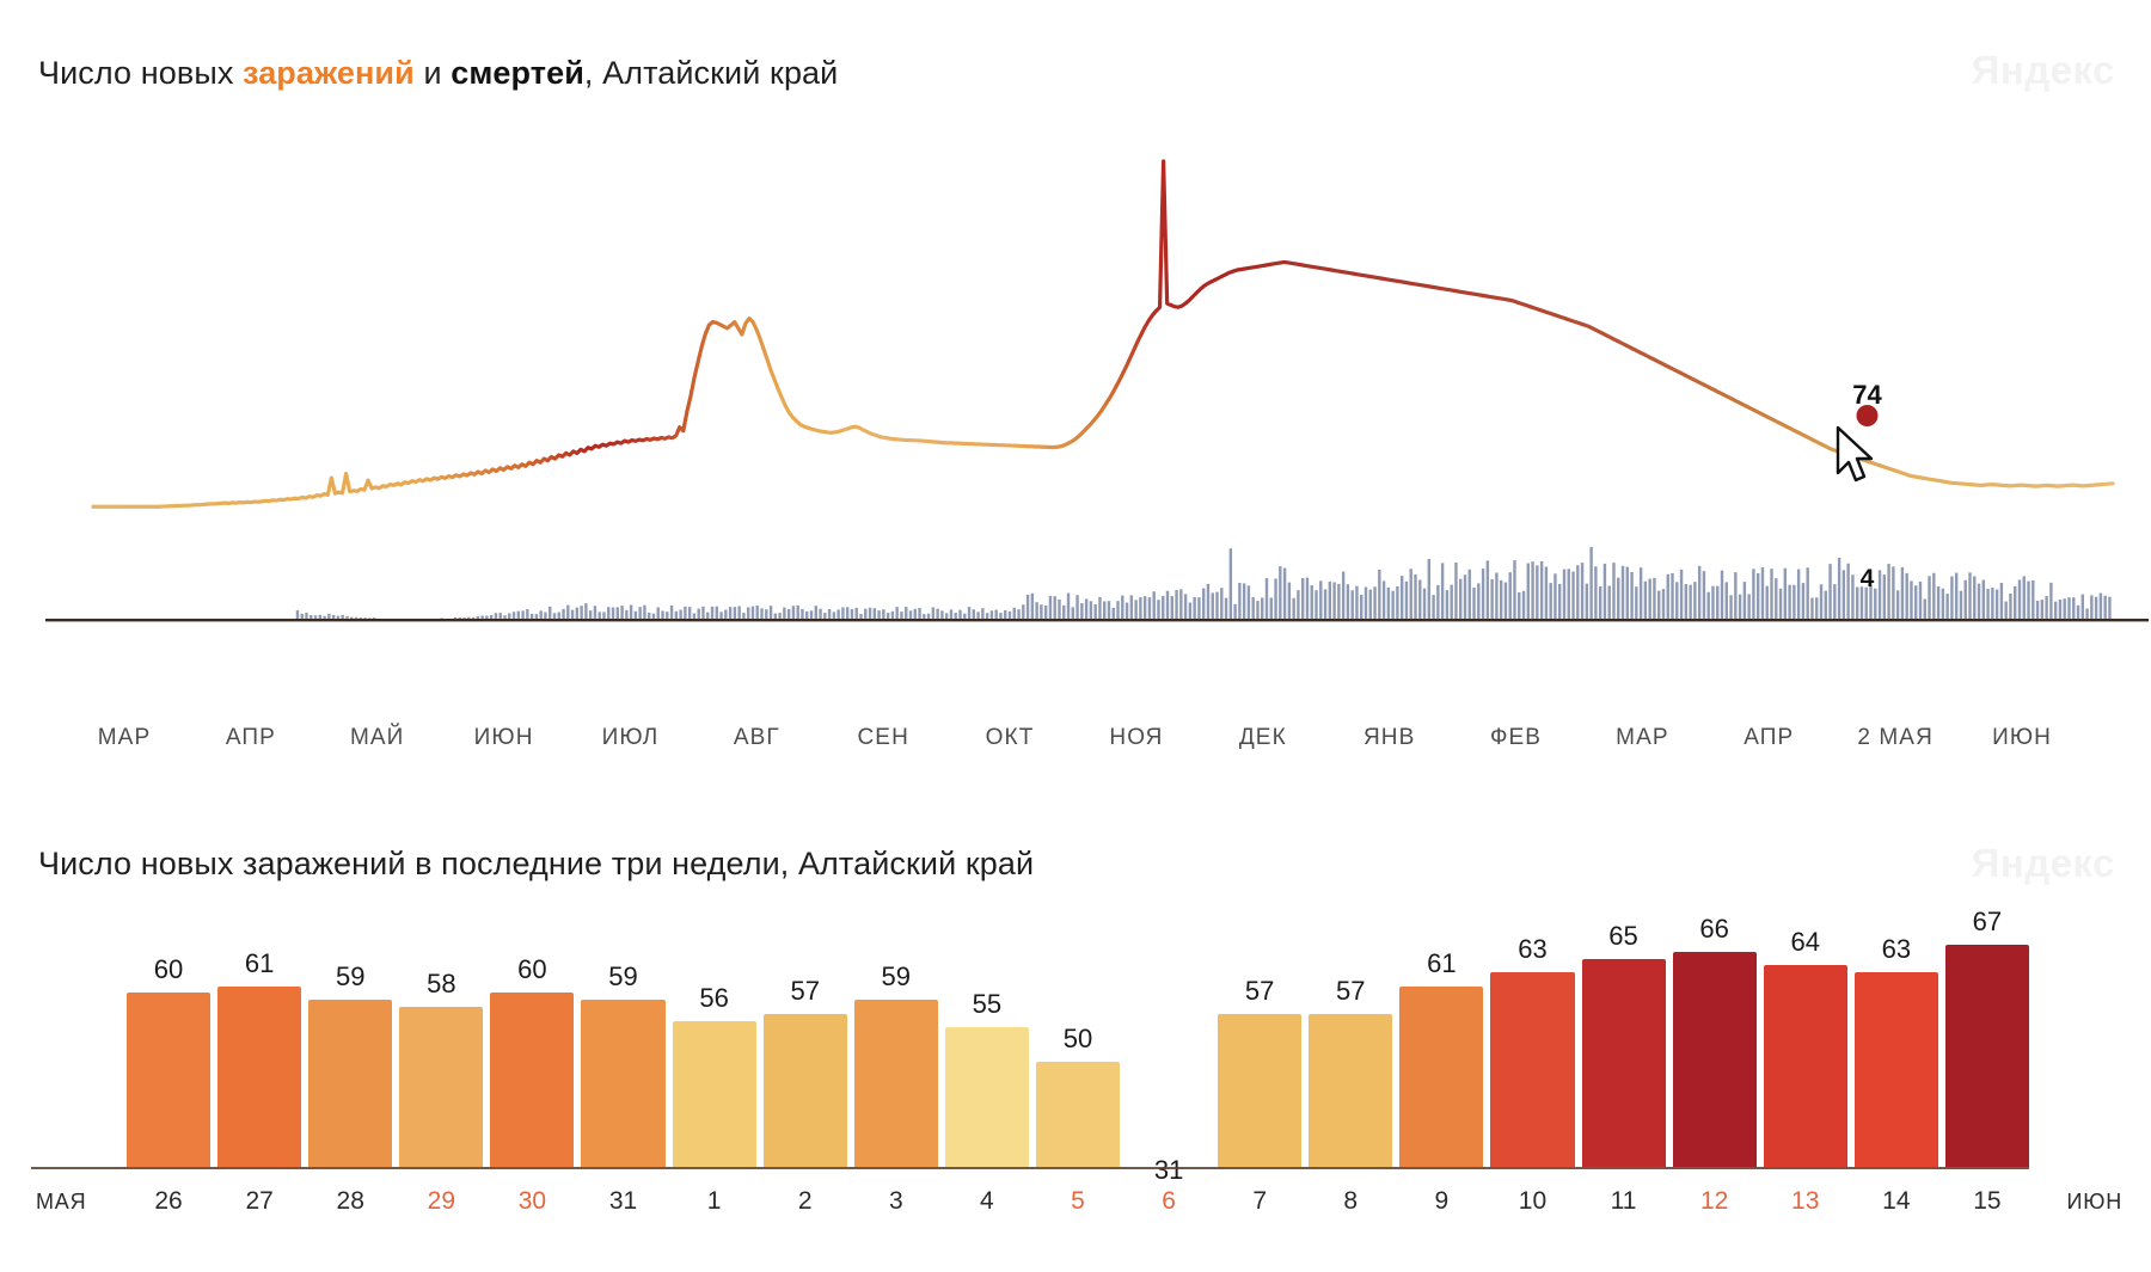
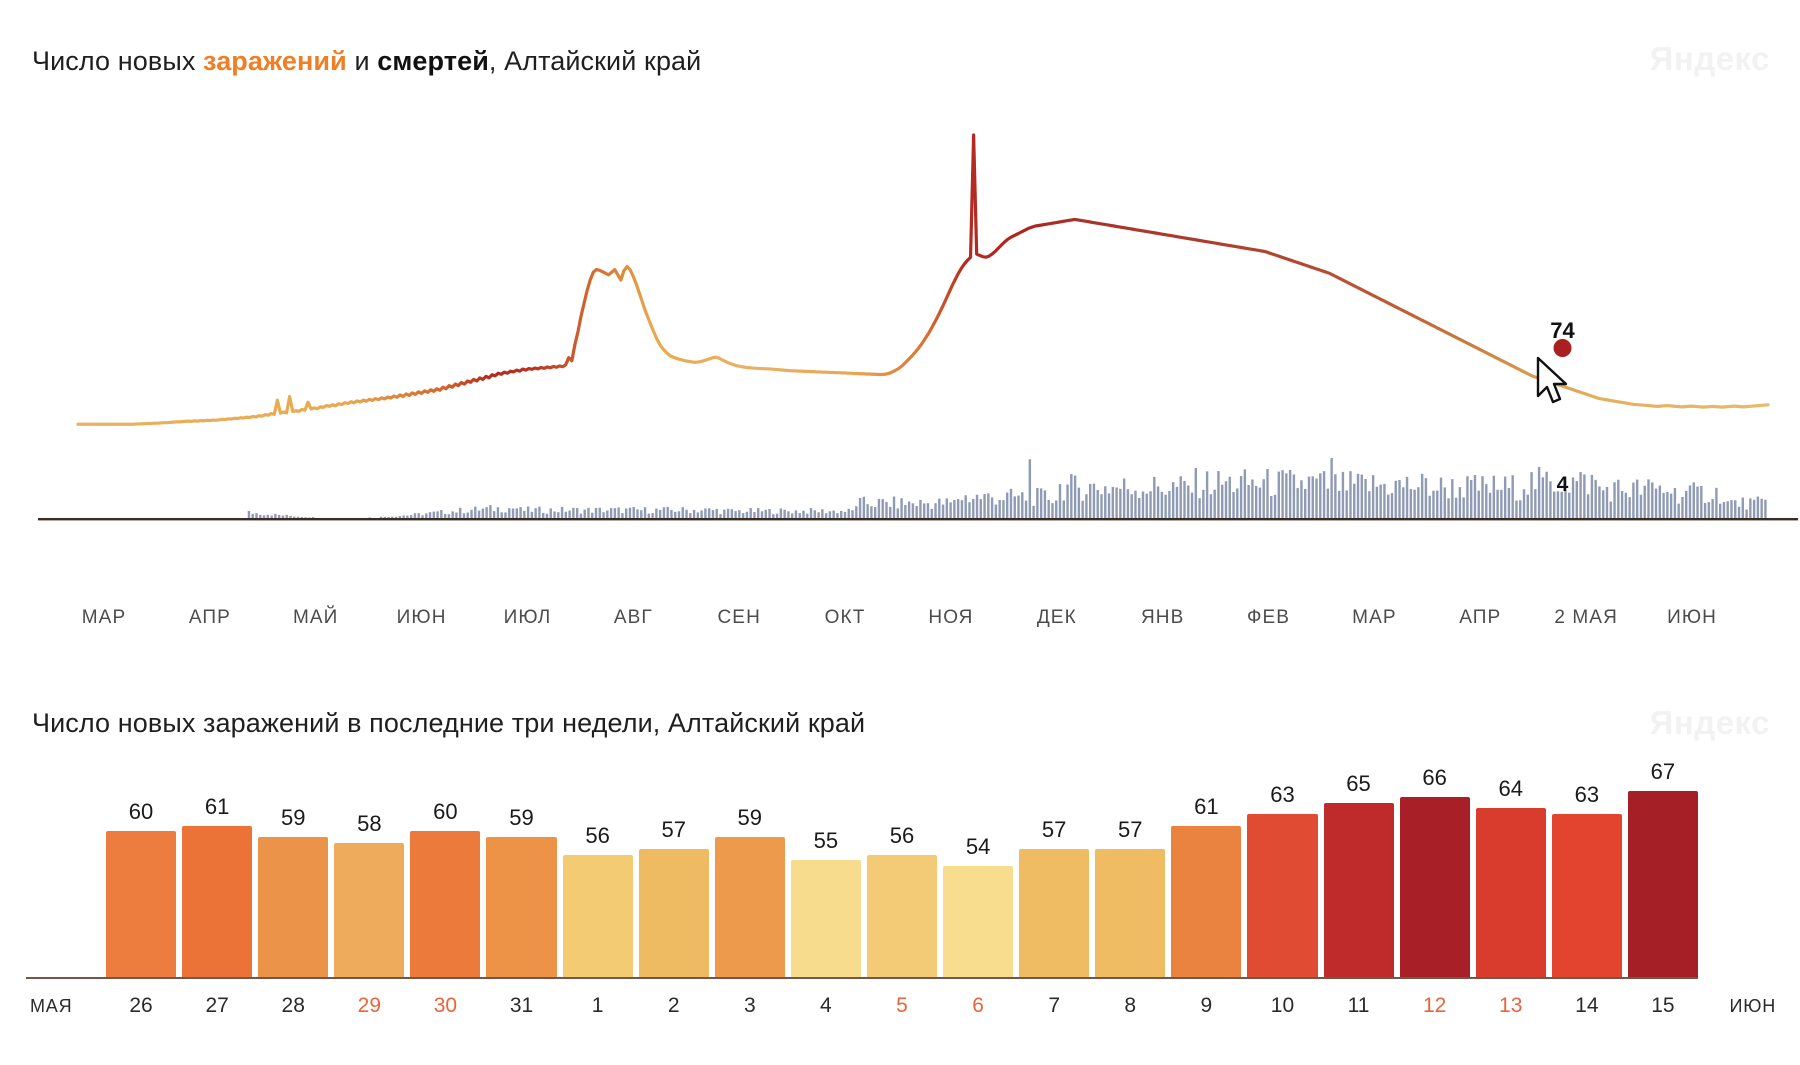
Число новых заражений в последние три недели, Алтайский край/5: 50 -> 56
Число новых заражений в последние три недели, Алтайский край/6: 31 -> 54
